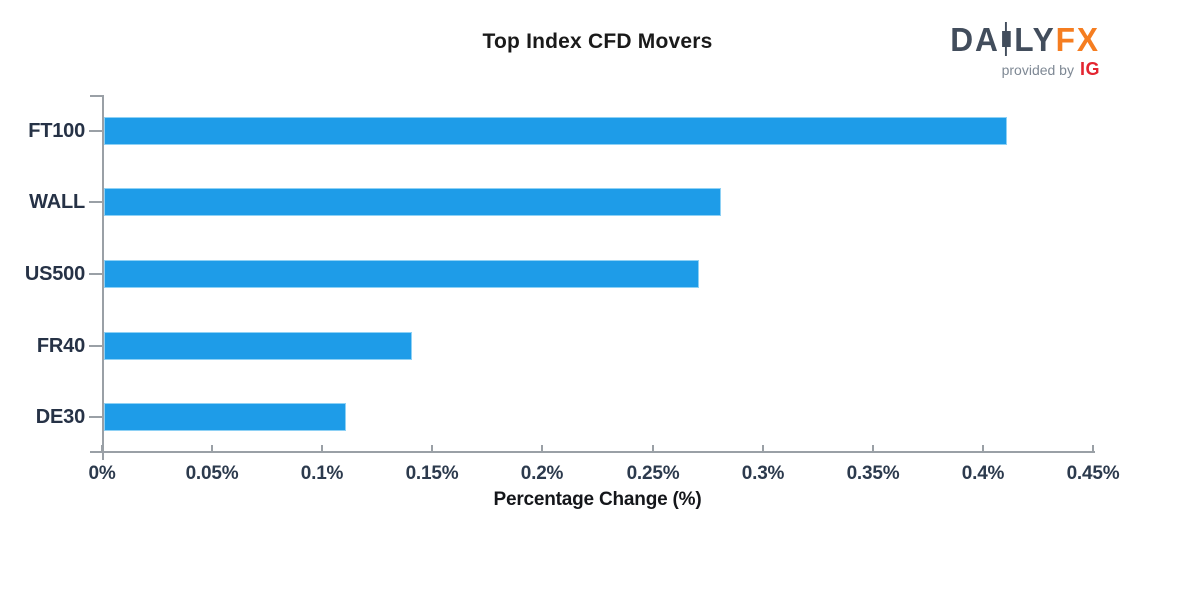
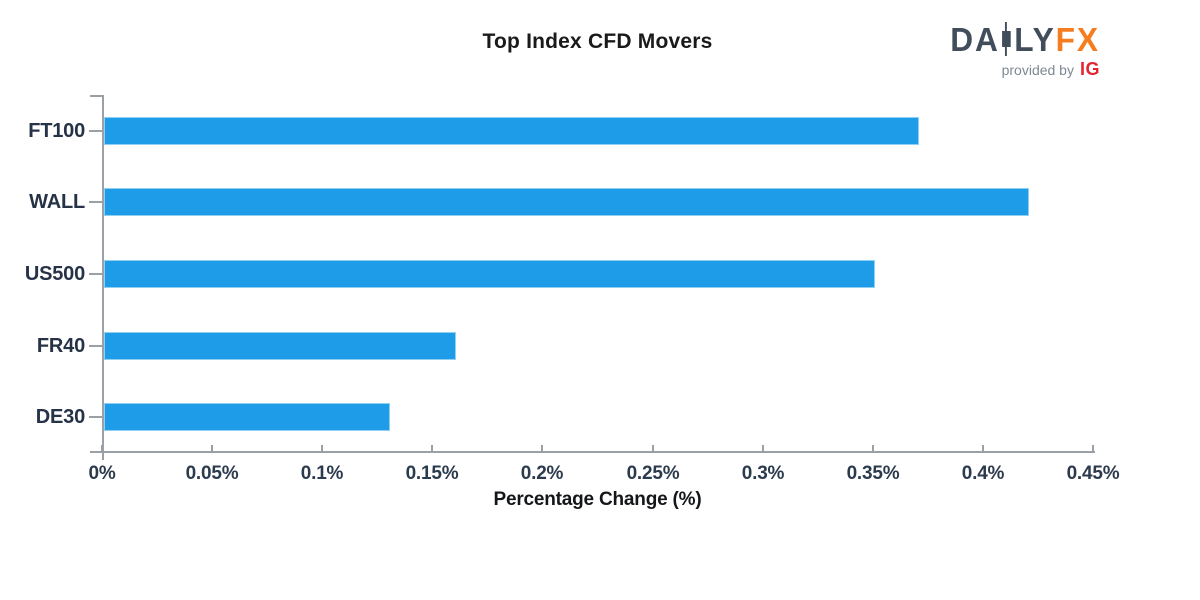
FT100: 0.41% -> 0.37%
WALL: 0.28% -> 0.42%
US500: 0.27% -> 0.35%
FR40: 0.14% -> 0.16%
DE30: 0.11% -> 0.13%
